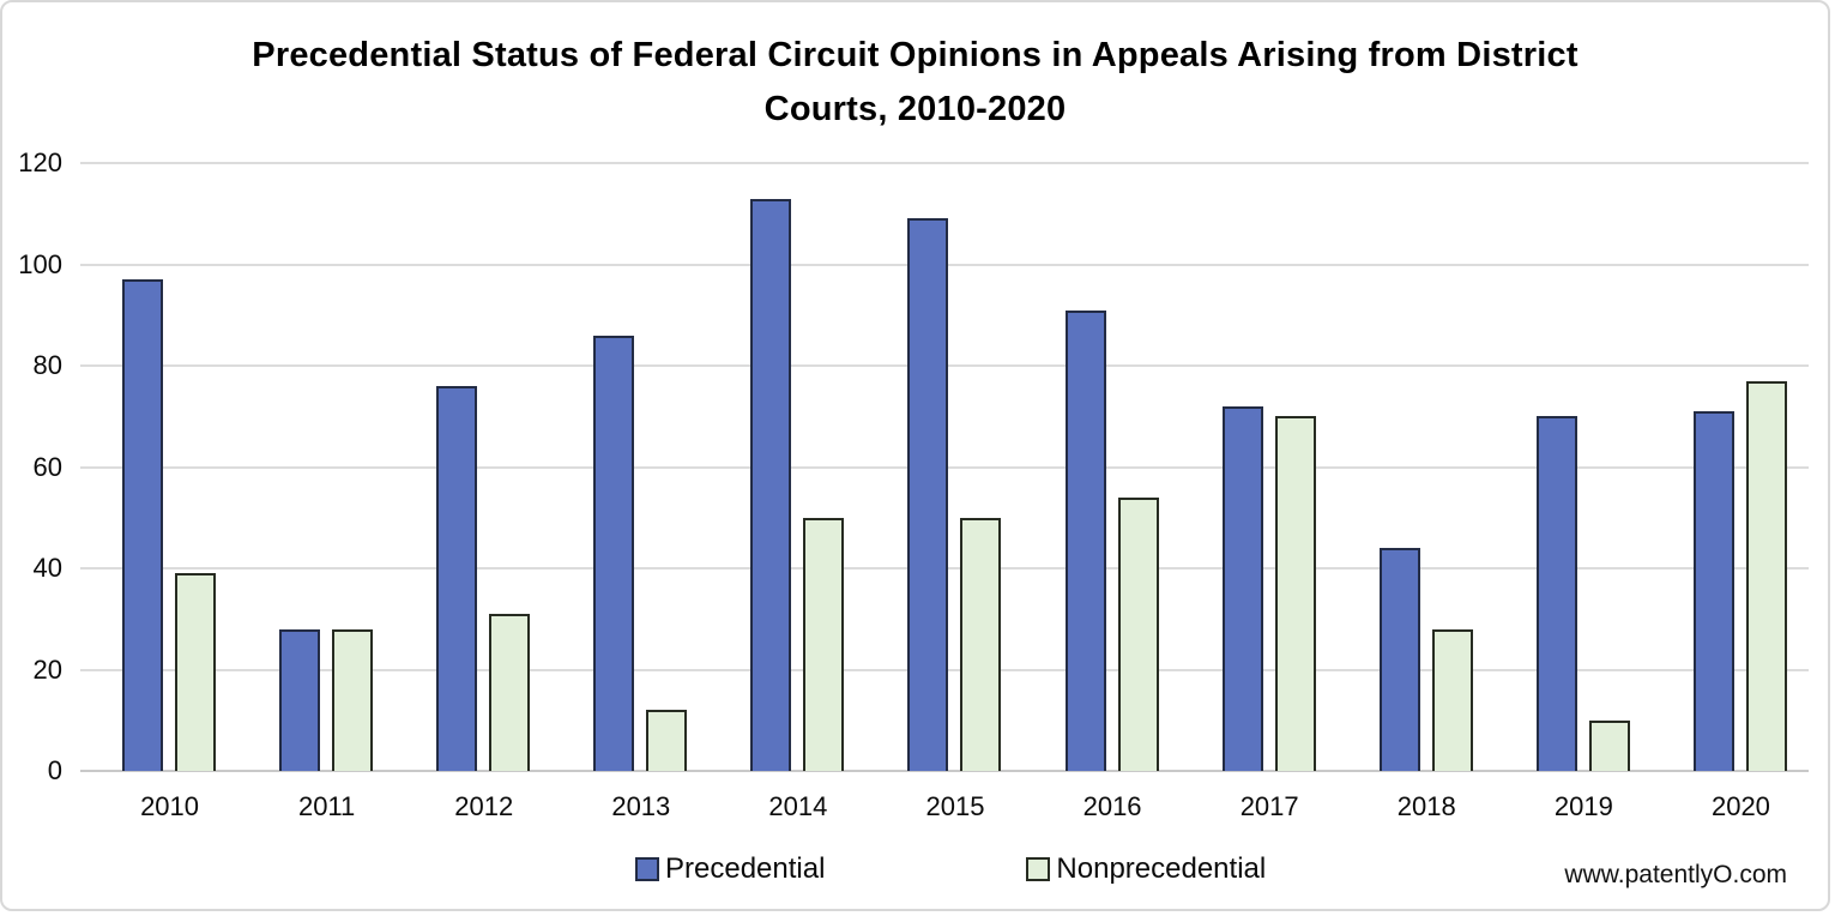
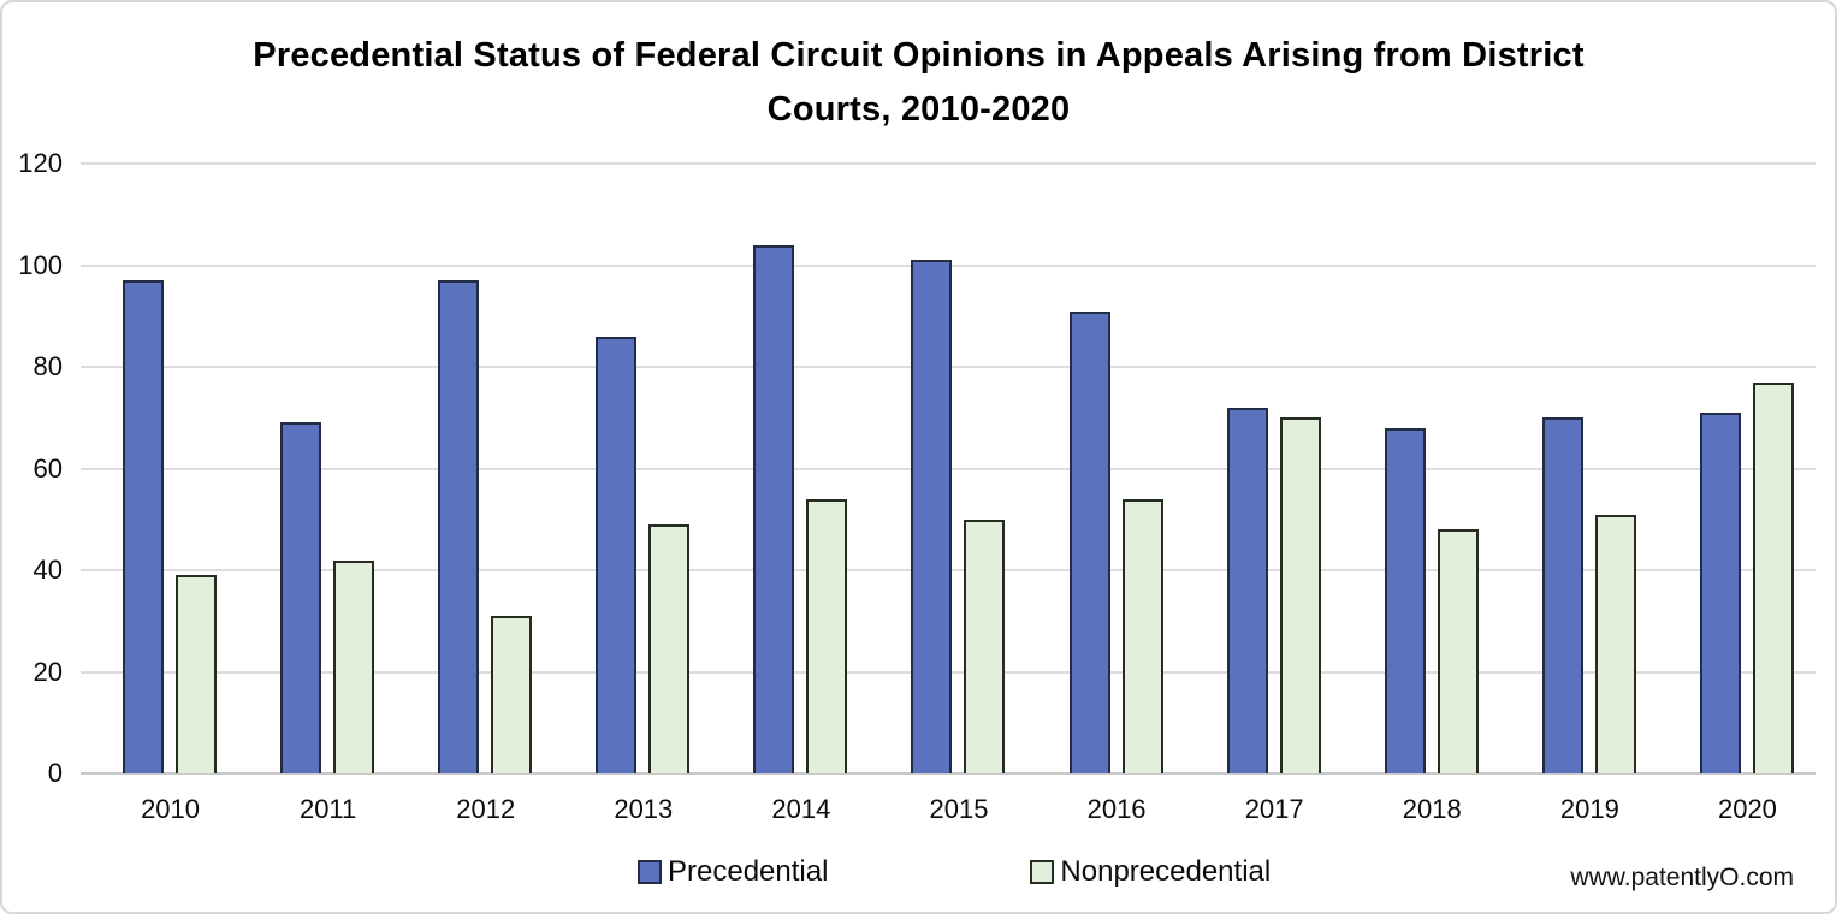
Precedential/2011: 28 -> 69
Nonprecedential/2011: 28 -> 42
Precedential/2012: 76 -> 97
Nonprecedential/2013: 12 -> 49
Precedential/2014: 113 -> 104
Nonprecedential/2014: 50 -> 54
Precedential/2015: 109 -> 101
Precedential/2018: 44 -> 68
Nonprecedential/2018: 28 -> 48
Nonprecedential/2019: 10 -> 51
